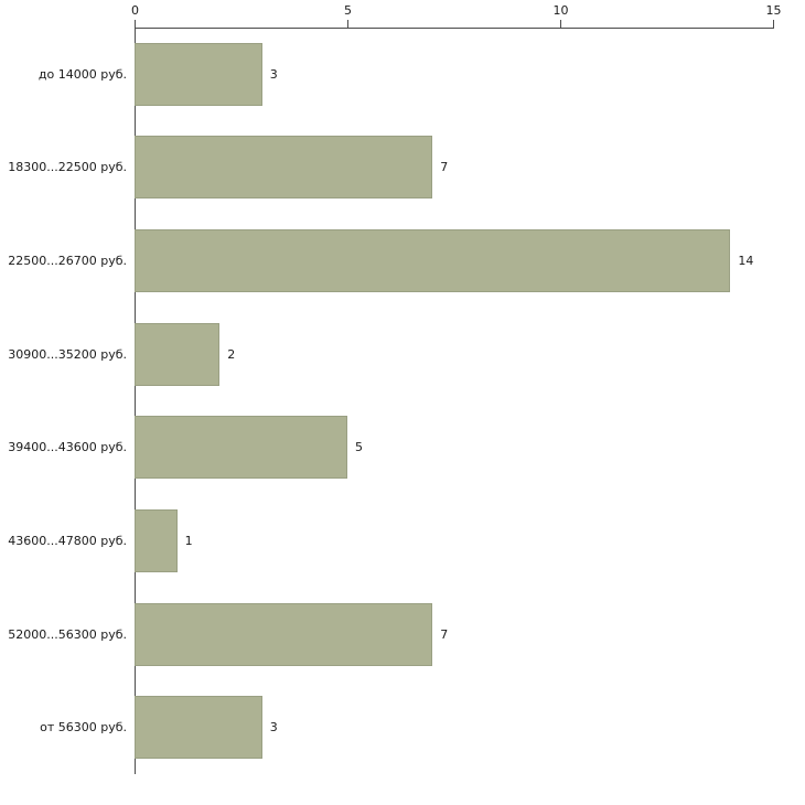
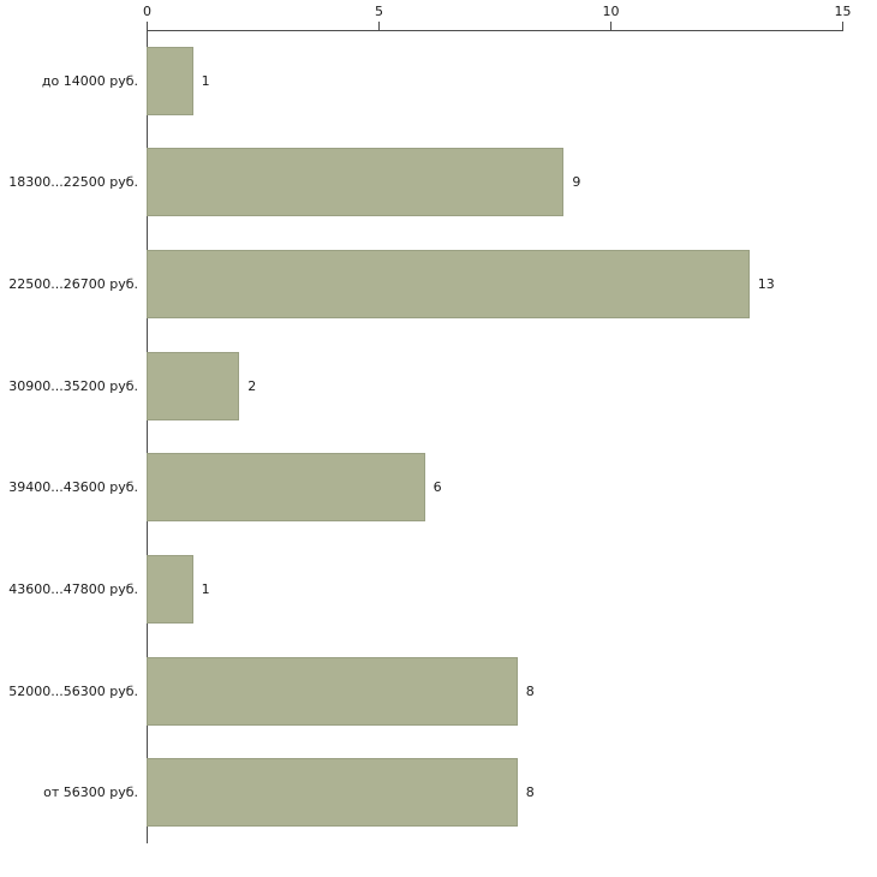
до 14000 руб.: 3 -> 1
18300...22500 руб.: 7 -> 9
22500...26700 руб.: 14 -> 13
39400...43600 руб.: 5 -> 6
52000...56300 руб.: 7 -> 8
от 56300 руб.: 3 -> 8
